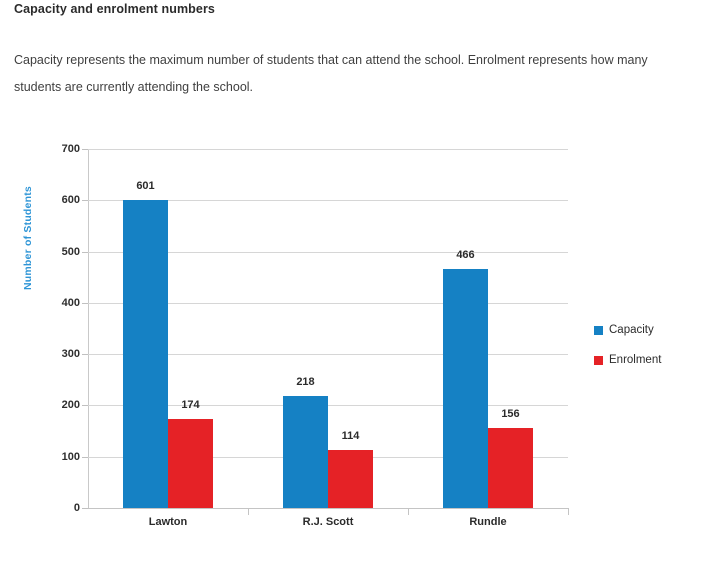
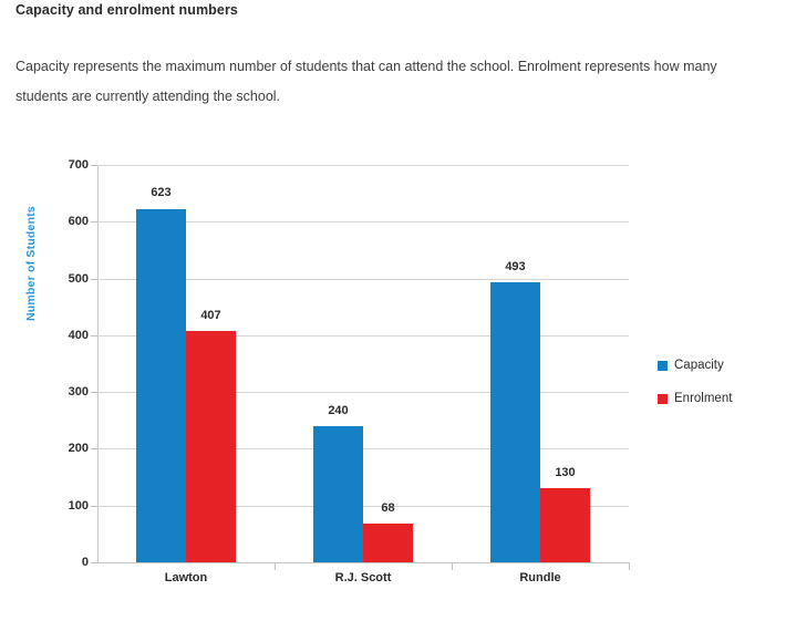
Capacity/Lawton: 601 -> 623
Enrolment/Lawton: 174 -> 407
Capacity/R.J. Scott: 218 -> 240
Enrolment/R.J. Scott: 114 -> 68
Capacity/Rundle: 466 -> 493
Enrolment/Rundle: 156 -> 130
